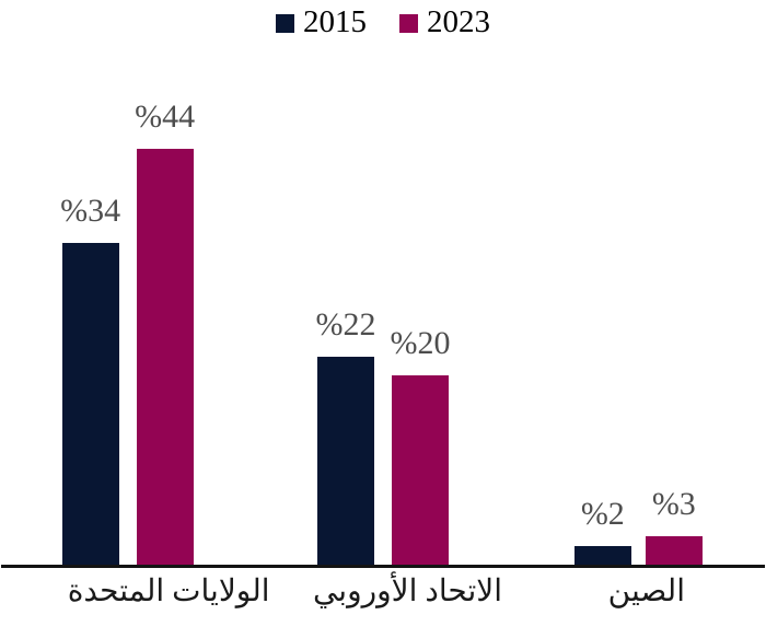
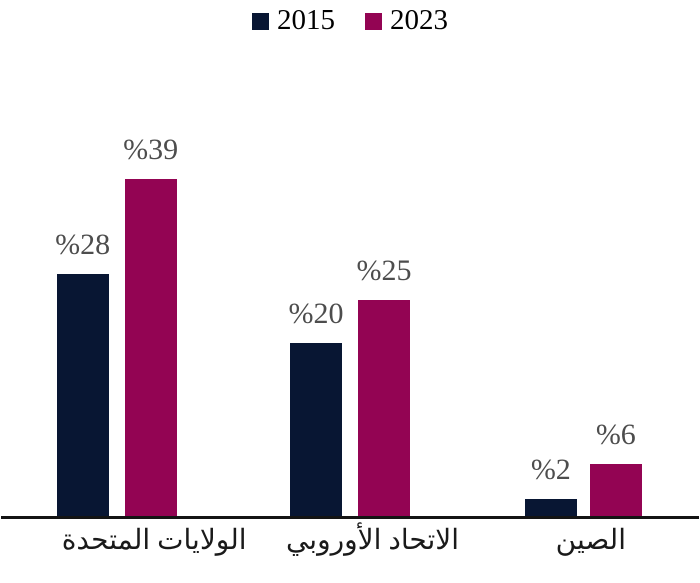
2015/الولايات المتحدة: 34 -> 28
2023/الولايات المتحدة: 44 -> 39
2015/الاتحاد الأوروبي: 22 -> 20
2023/الاتحاد الأوروبي: 20 -> 25
2023/الصين: 3 -> 6
